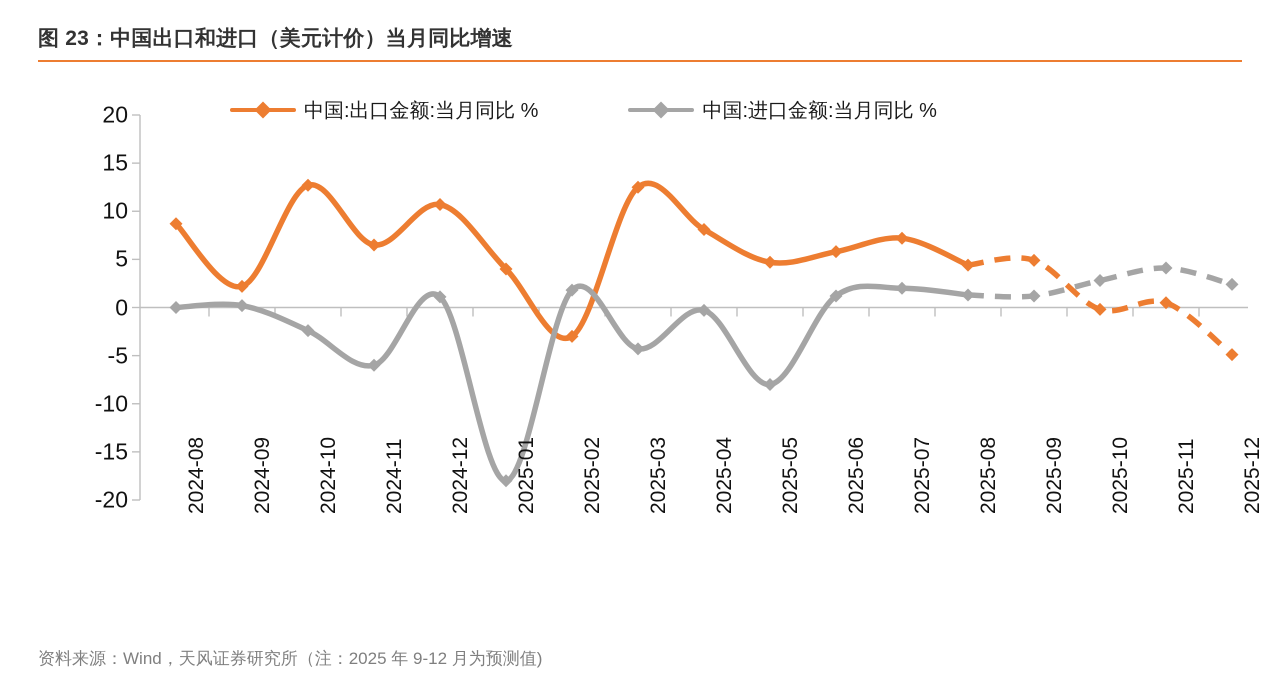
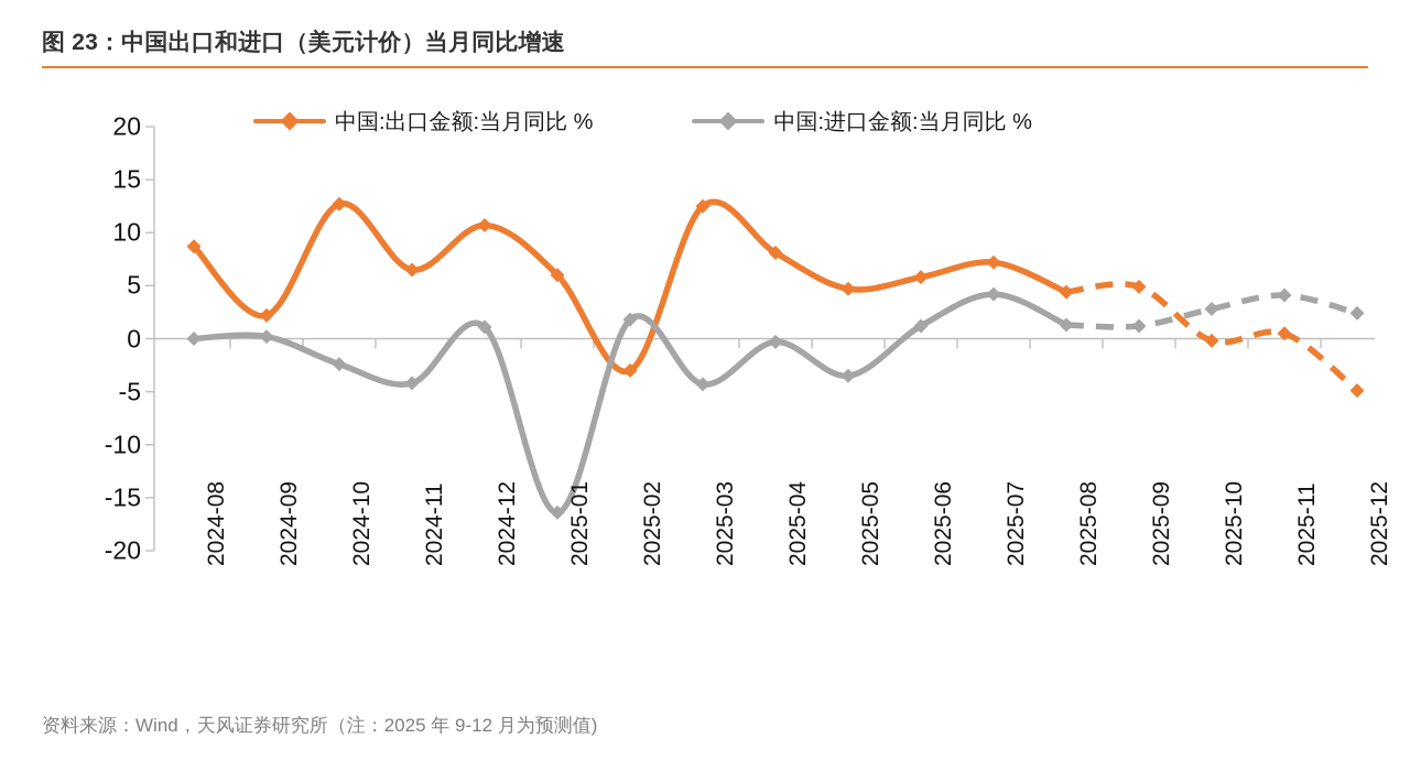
中国:进口金额:当月同比 %/2024-11: -6 -> -4
中国:出口金额:当月同比 %/2025-01: 4 -> 6
中国:进口金额:当月同比 %/2025-01: -18 -> -16
中国:进口金额:当月同比 %/2025-05: -8 -> -4
中国:进口金额:当月同比 %/2025-07: 2 -> 4
